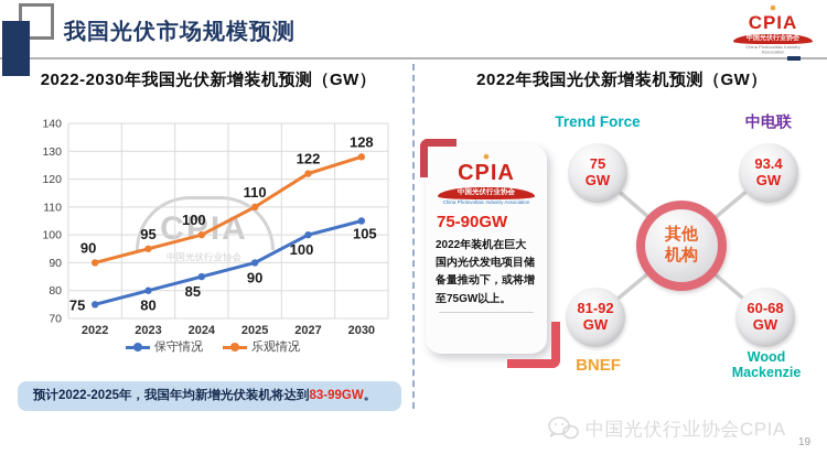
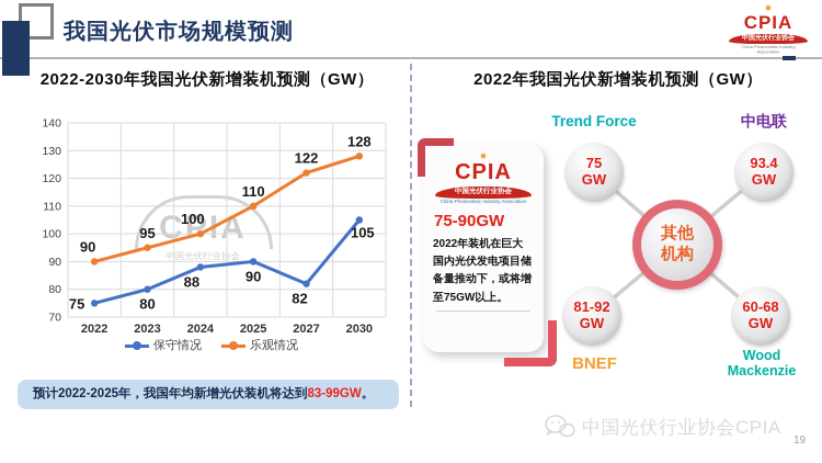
保守情况/2024: 85 -> 88
保守情况/2027: 100 -> 82
